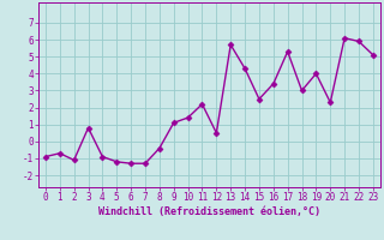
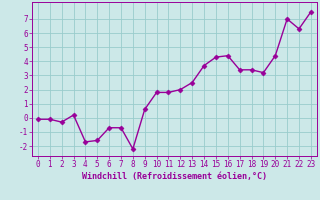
0: -0.9 -> -0.1
1: -0.7 -> -0.1
2: -1.1 -> -0.3
3: 0.8 -> 0.2
4: -0.9 -> -1.7
5: -1.2 -> -1.6
6: -1.3 -> -0.7
7: -1.3 -> -0.7
8: -0.4 -> -2.2
9: 1.1 -> 0.6
10: 1.4 -> 1.8
11: 2.2 -> 1.8
12: 0.5 -> 2.0
13: 5.7 -> 2.5
14: 4.3 -> 3.7
15: 2.5 -> 4.3
16: 3.4 -> 4.4
17: 5.3 -> 3.4
18: 3.0 -> 3.4
19: 4.0 -> 3.2
20: 2.3 -> 4.4
21: 6.1 -> 7.0
22: 5.9 -> 6.3
23: 5.1 -> 7.5
